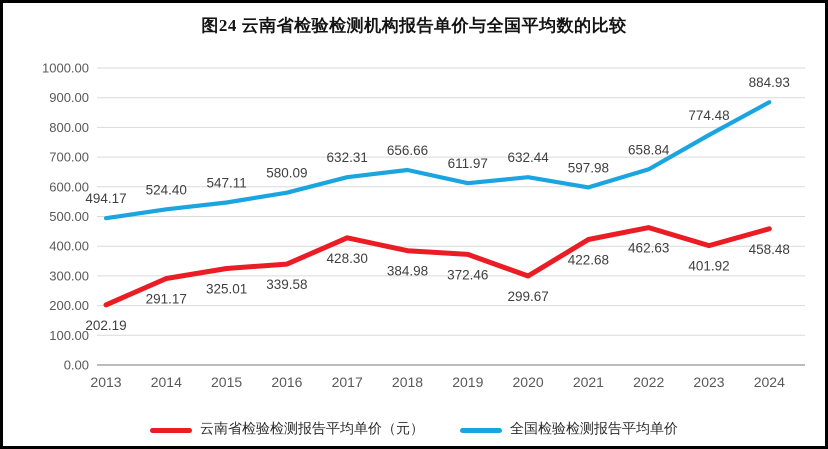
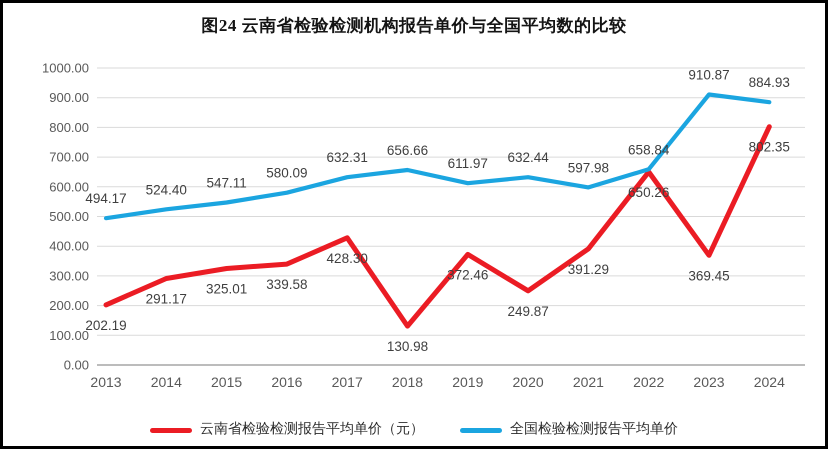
云南省检验检测报告平均单价（元）/2018: 384.98 -> 130.98
云南省检验检测报告平均单价（元）/2020: 299.67 -> 249.87
云南省检验检测报告平均单价（元）/2021: 422.68 -> 391.29
云南省检验检测报告平均单价（元）/2022: 462.63 -> 650.26
云南省检验检测报告平均单价（元）/2023: 401.92 -> 369.45
全国检验检测报告平均单价/2023: 774.48 -> 910.87
云南省检验检测报告平均单价（元）/2024: 458.48 -> 802.35
